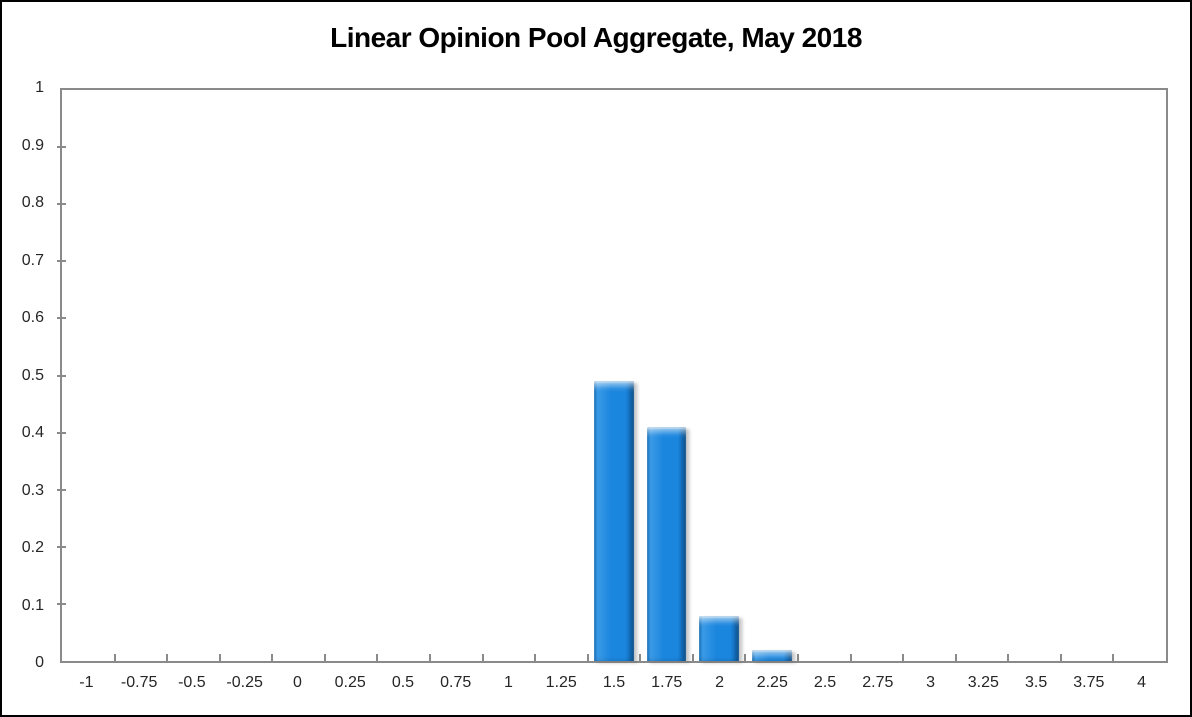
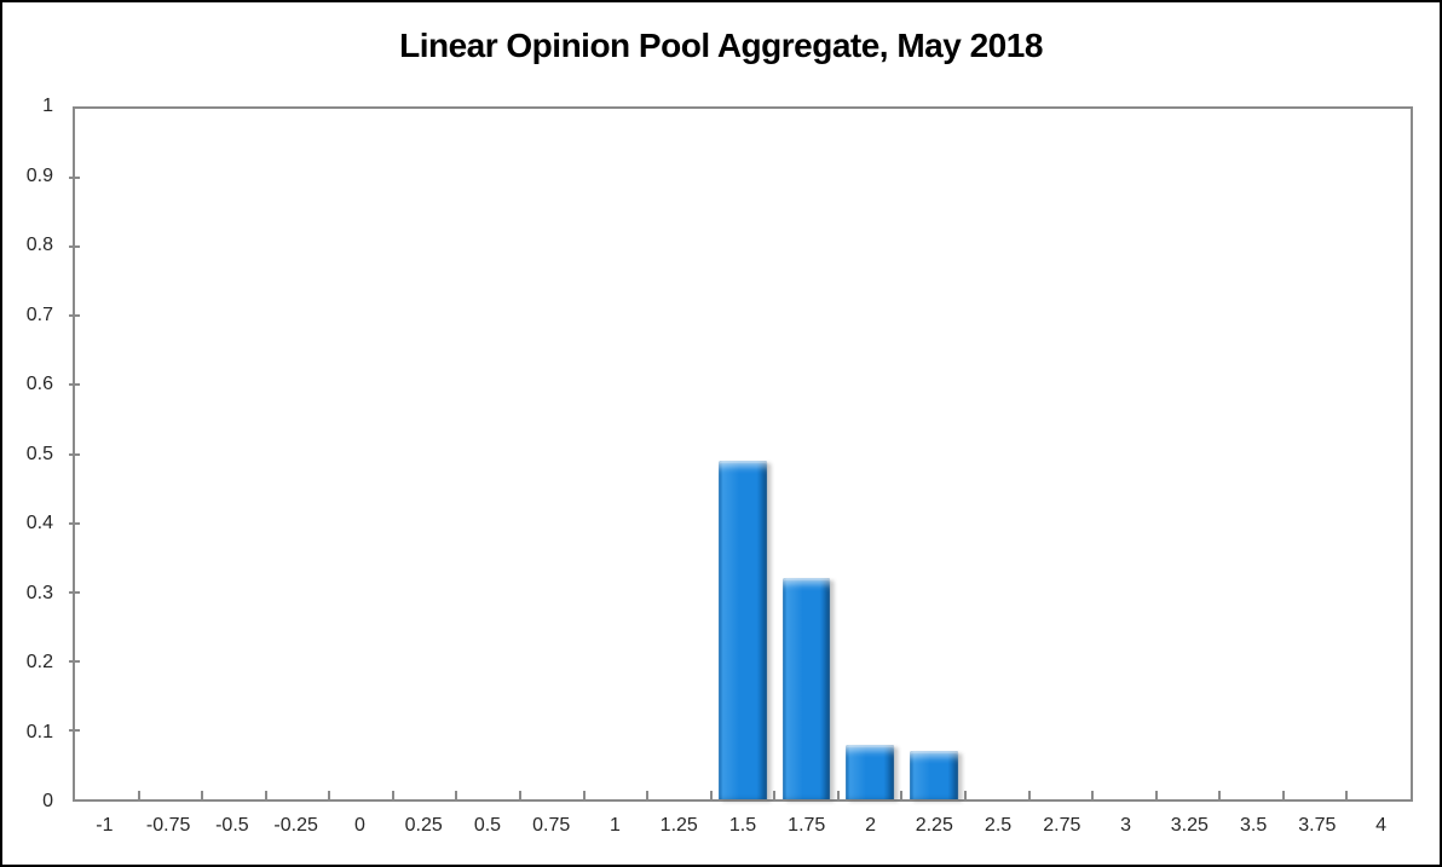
1.75: 0.41 -> 0.32
2.25: 0.02 -> 0.07
